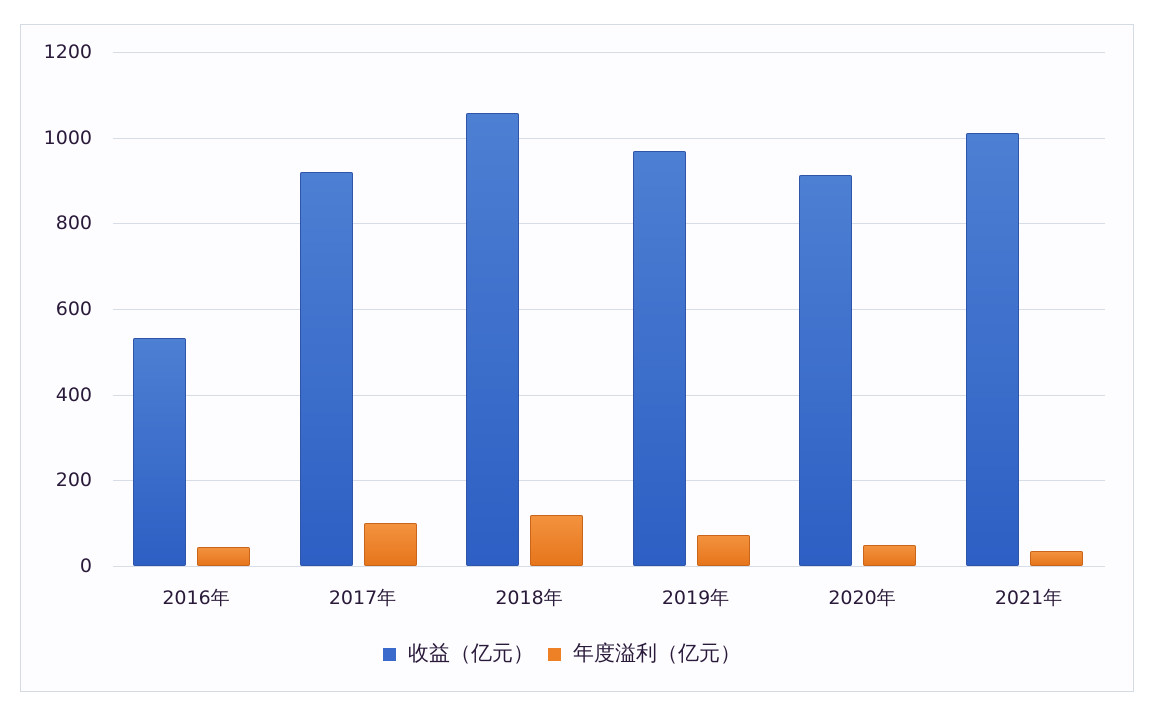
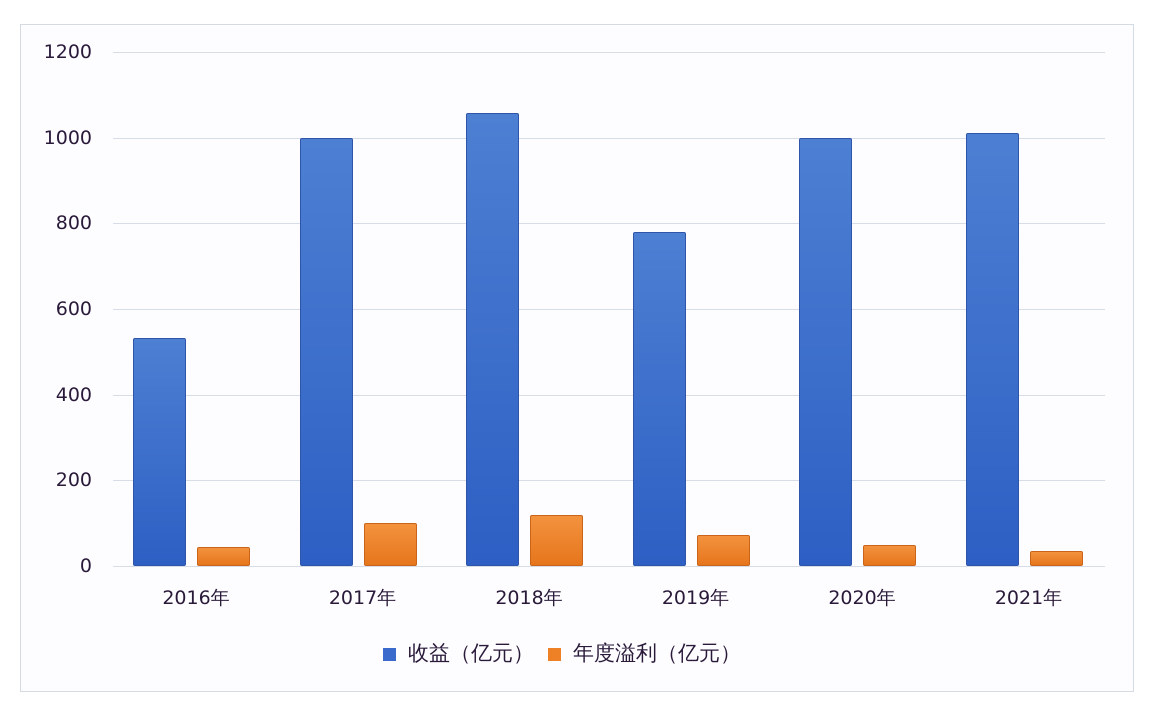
收益（亿元）/2017年: 920 -> 1000
收益（亿元）/2019年: 970 -> 780
收益（亿元）/2020年: 910 -> 1000
